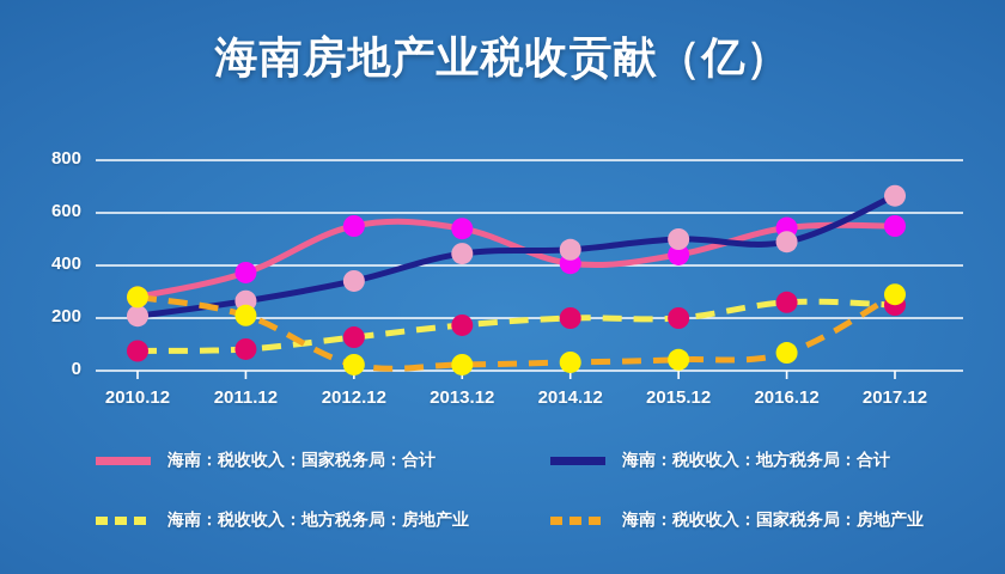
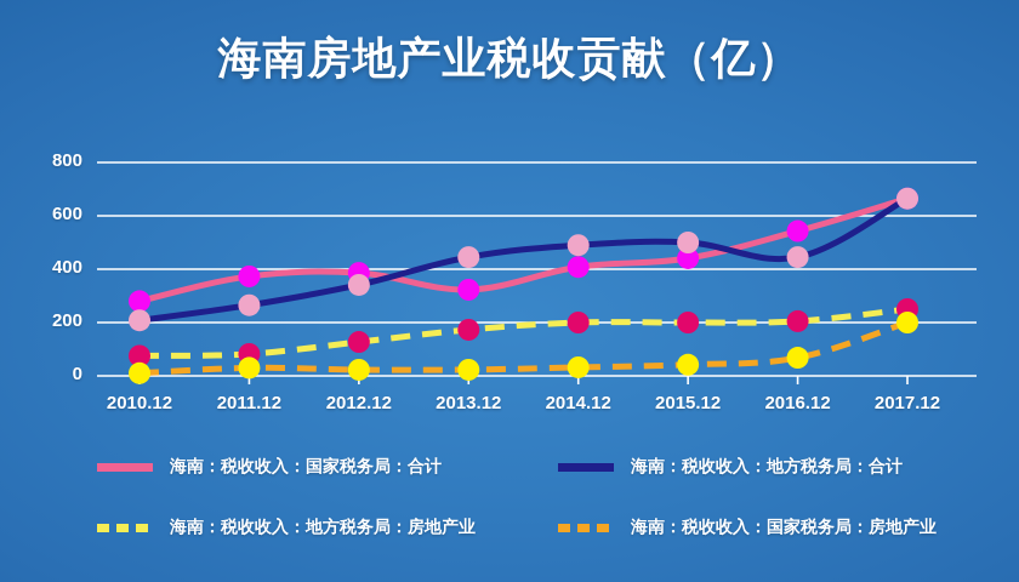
海南：税收收入：国家税务局：房地产业/2010.12: 280 -> 10
海南：税收收入：国家税务局：房地产业/2011.12: 210 -> 30
海南：税收收入：国家税务局：合计/2012.12: 550 -> 390
海南：税收收入：国家税务局：合计/2013.12: 540 -> 320
海南：税收收入：地方税务局：合计/2014.12: 460 -> 490
海南：税收收入：地方税务局：合计/2016.12: 490 -> 440
海南：税收收入：地方税务局：房地产业/2016.12: 260 -> 200
海南：税收收入：国家税务局：合计/2017.12: 550 -> 660
海南：税收收入：国家税务局：房地产业/2017.12: 290 -> 200
